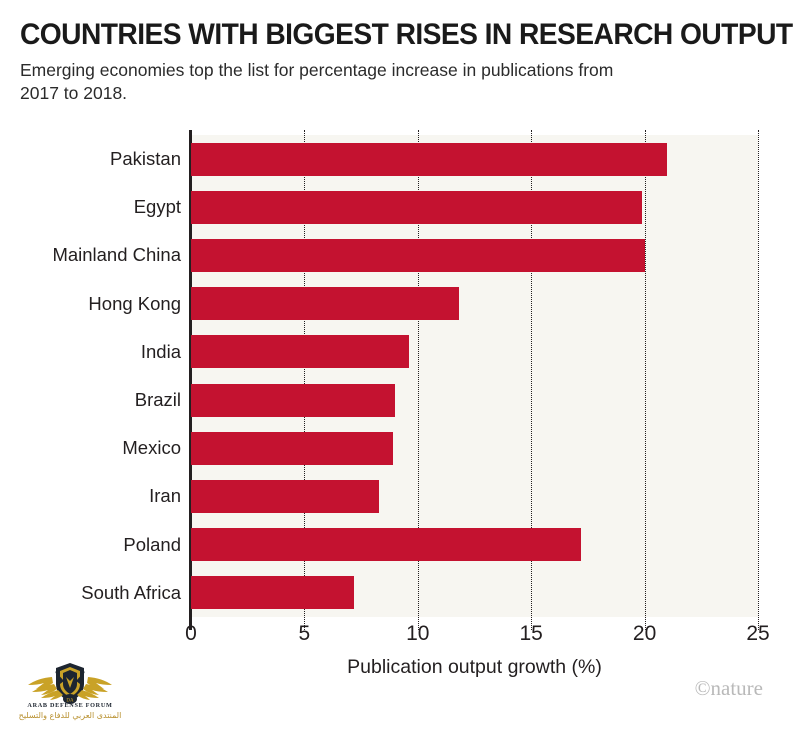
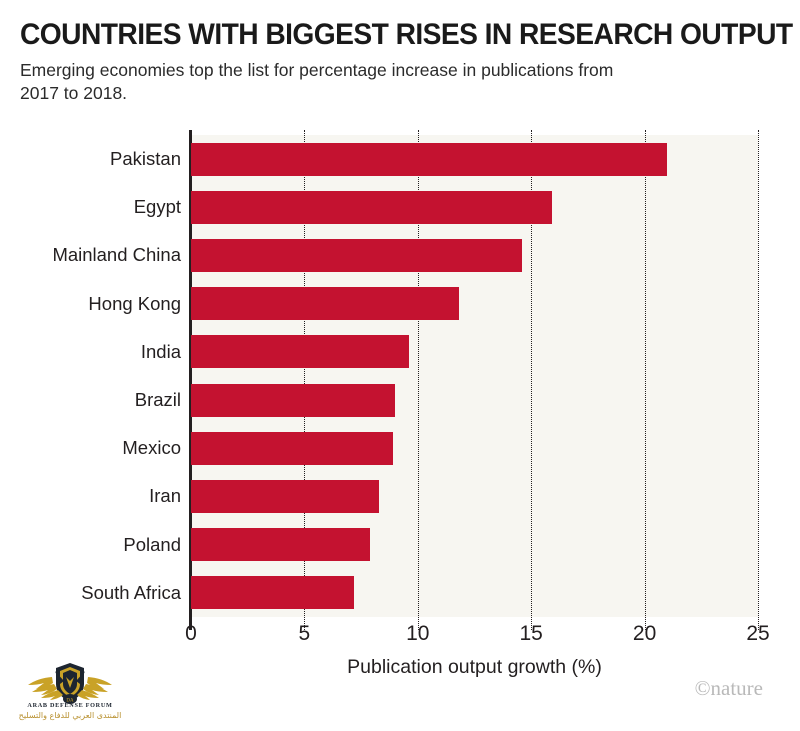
Egypt: 19.9 -> 15.9
Mainland China: 20.0 -> 14.6
Poland: 17.2 -> 7.9
